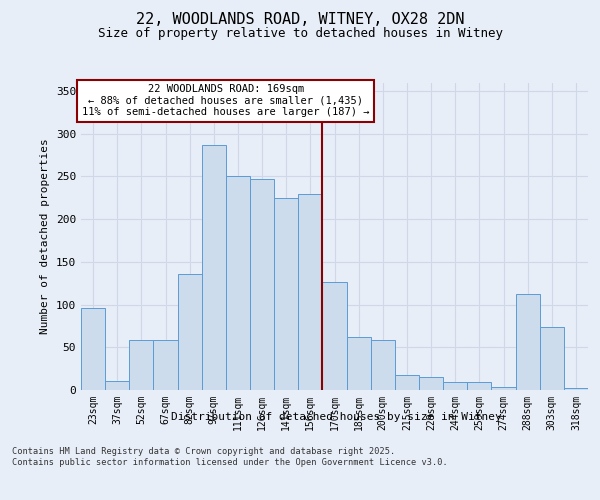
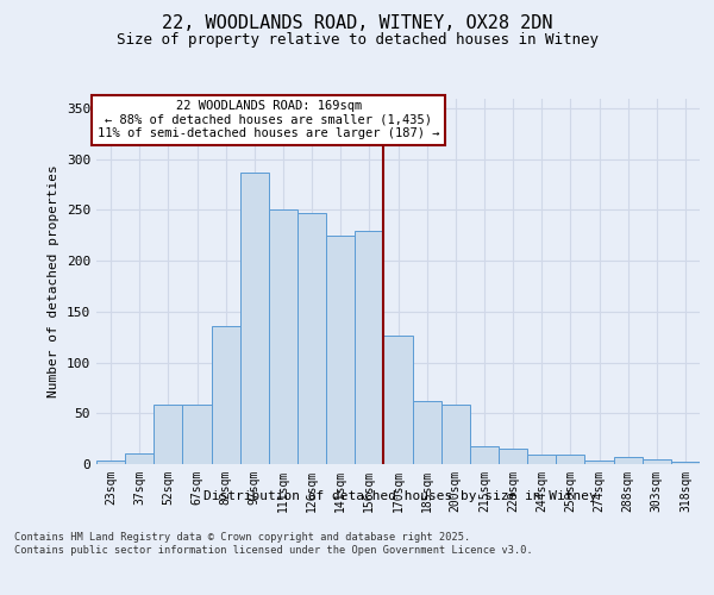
23sqm: 96 -> 3
288sqm: 112 -> 7
303sqm: 74 -> 5
